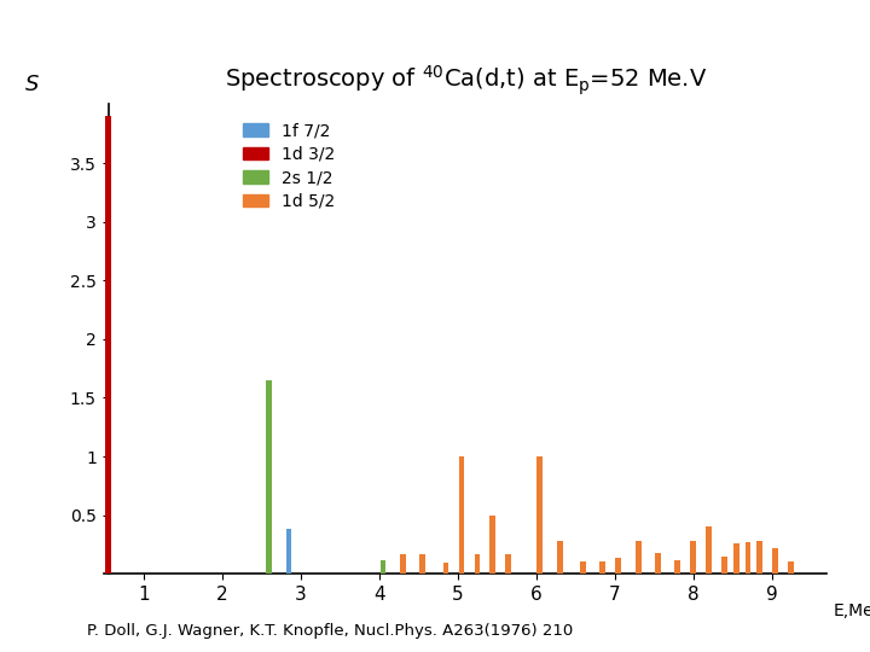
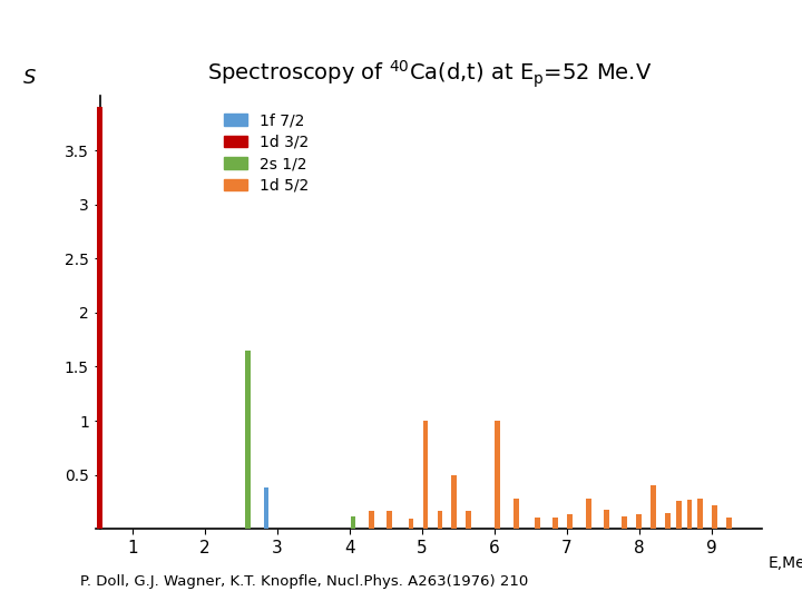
8: 0.28 -> 0.14
